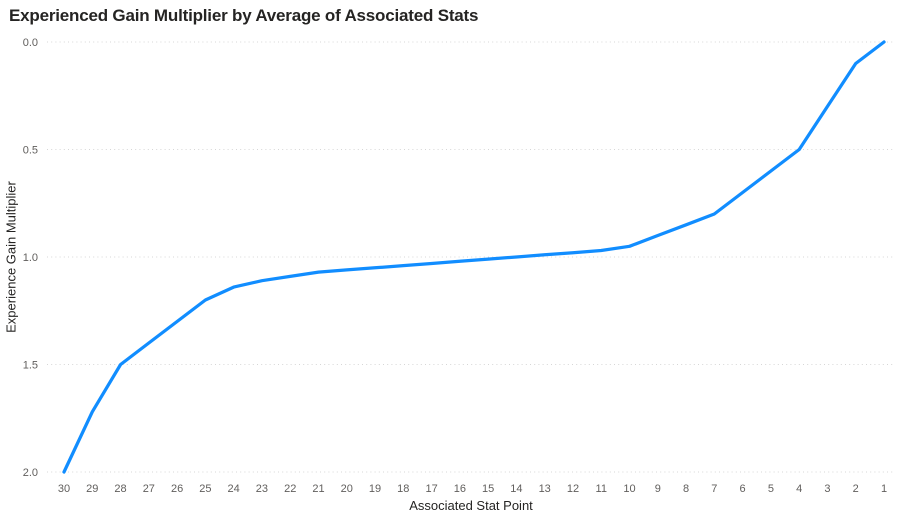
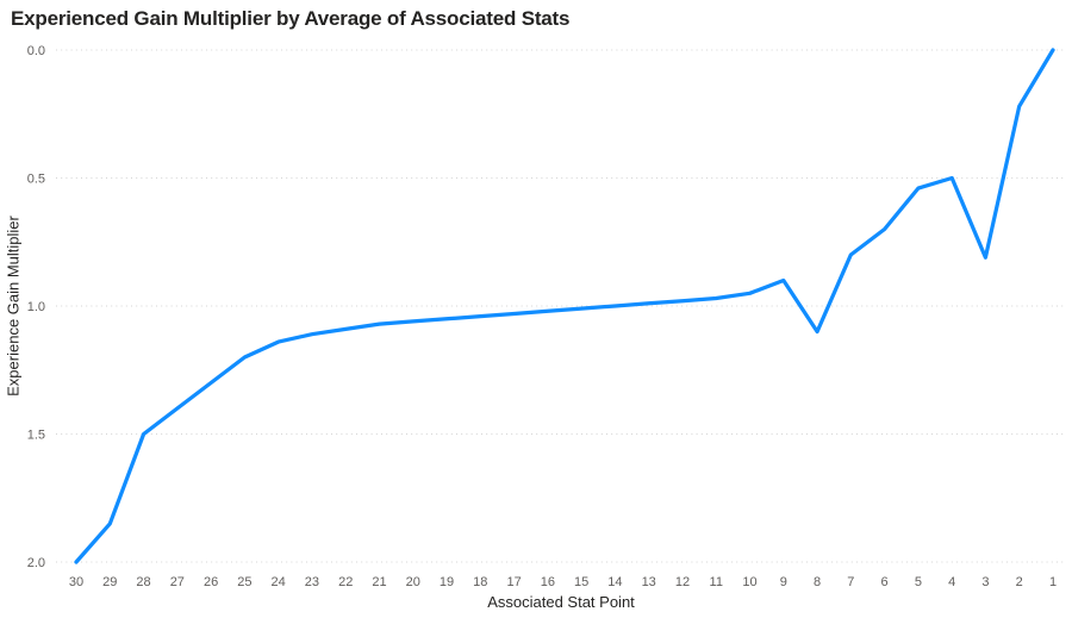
29: 1.72 -> 1.85
8: 0.85 -> 1.10
5: 0.60 -> 0.54
3: 0.30 -> 0.81
2: 0.10 -> 0.22
